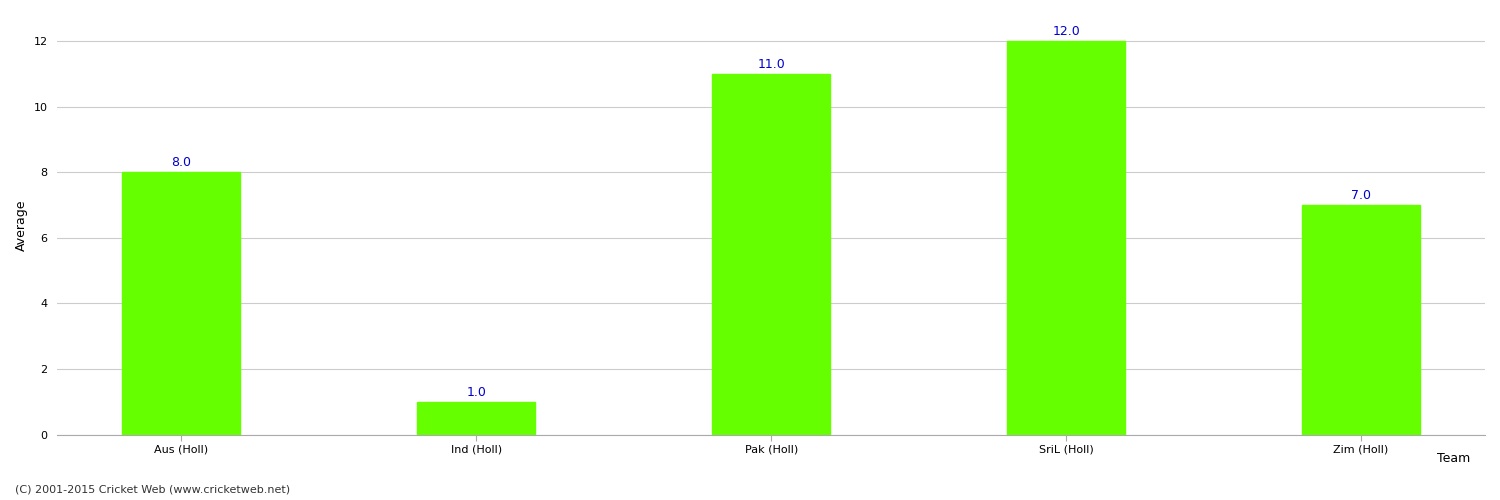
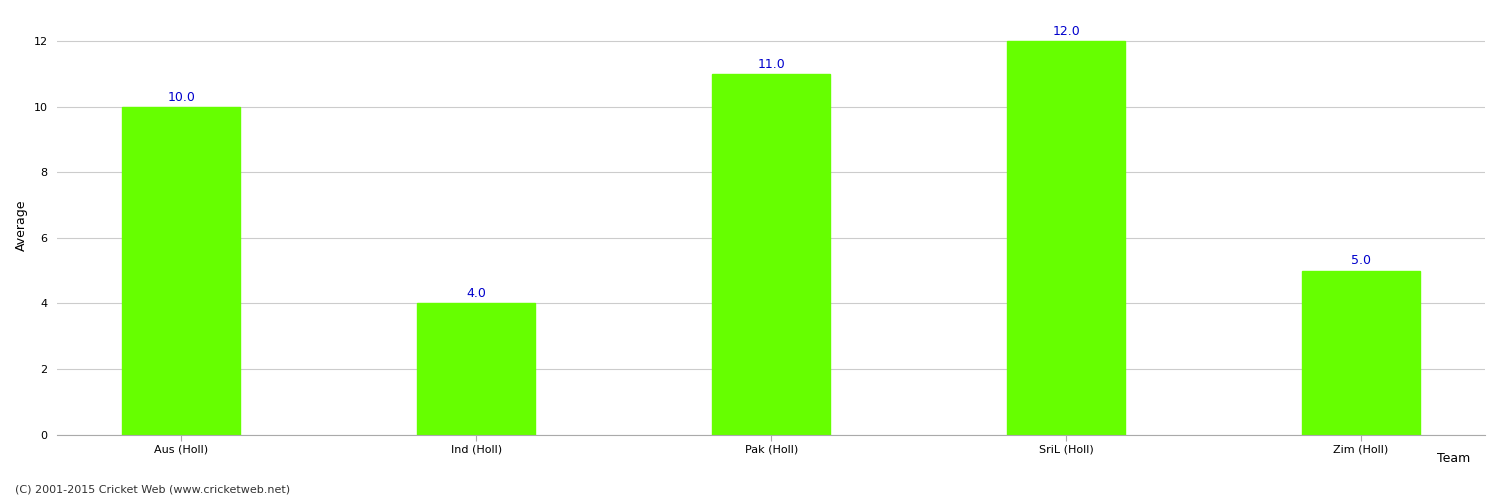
Aus (Holl): 8.0 -> 10.0
Ind (Holl): 1.0 -> 4.0
Zim (Holl): 7.0 -> 5.0
